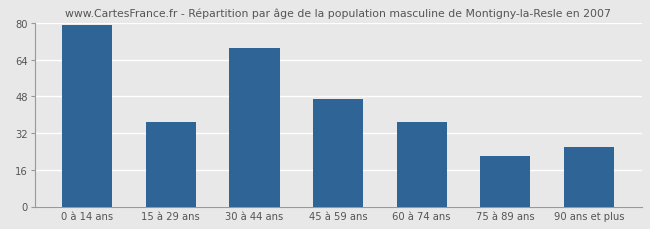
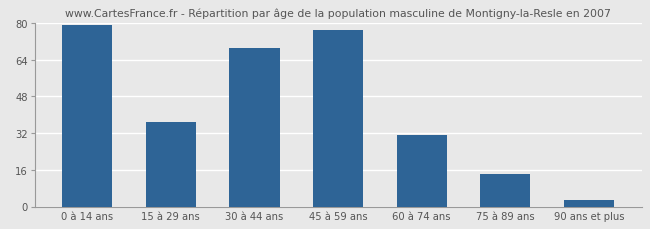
45 à 59 ans: 47 -> 77
60 à 74 ans: 37 -> 31
75 à 89 ans: 22 -> 14
90 ans et plus: 26 -> 3
